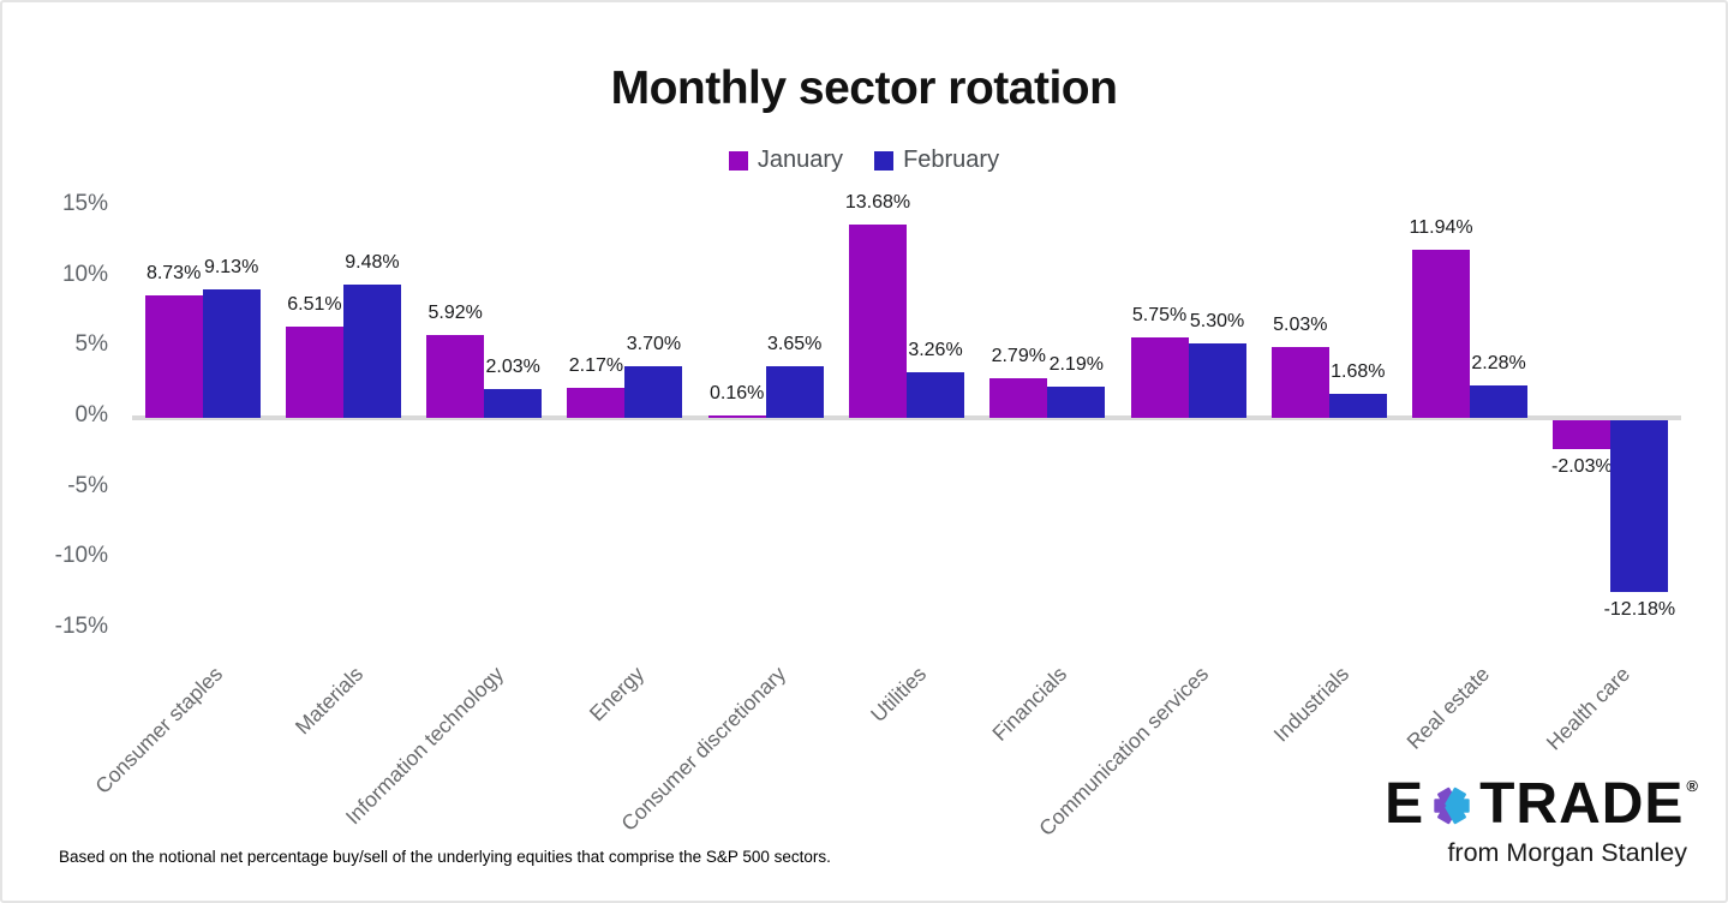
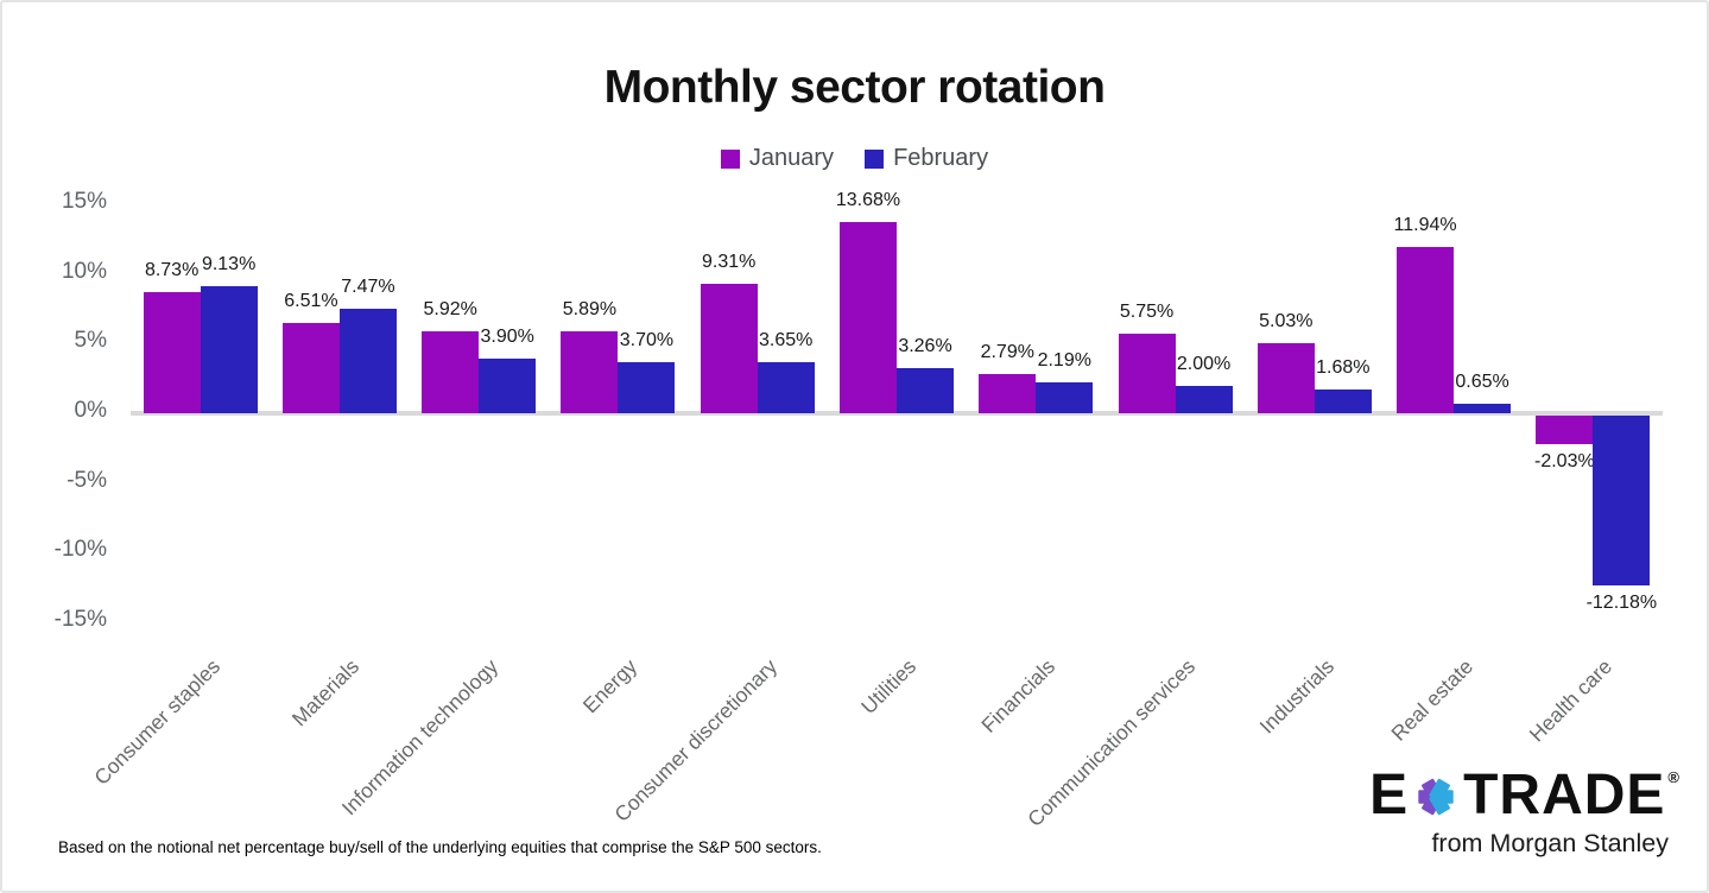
February/Materials: 9.48% -> 7.47%
February/Information technology: 2.03% -> 3.90%
January/Energy: 2.17% -> 5.89%
January/Consumer discretionary: 0.16% -> 9.31%
February/Communication services: 5.30% -> 2.00%
February/Real estate: 2.28% -> 0.65%
